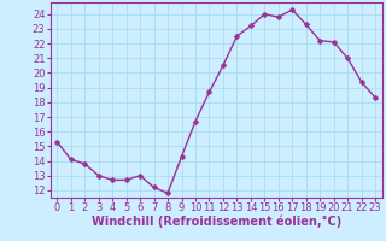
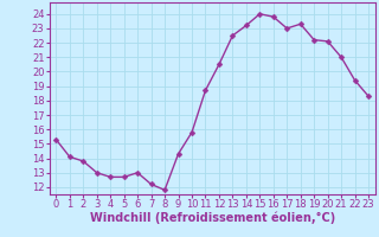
10: 16.7 -> 15.8
17: 24.3 -> 23.0
